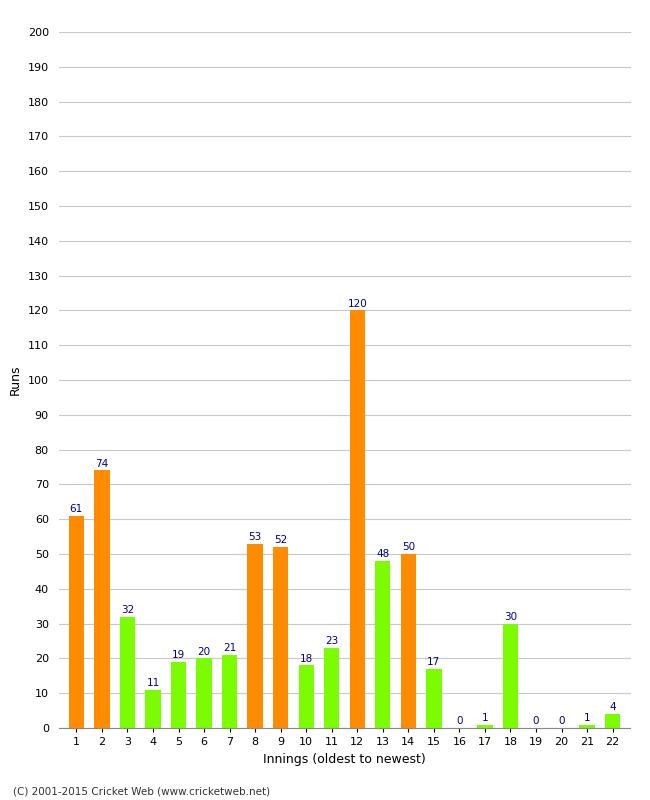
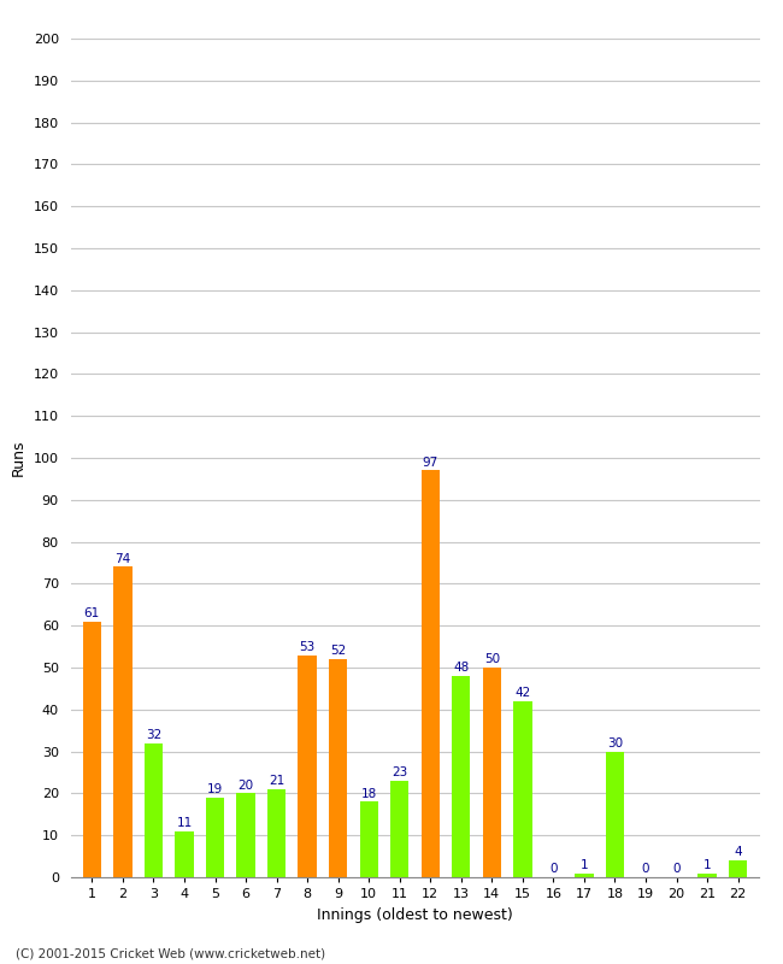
12: 120 -> 97
15: 17 -> 42
